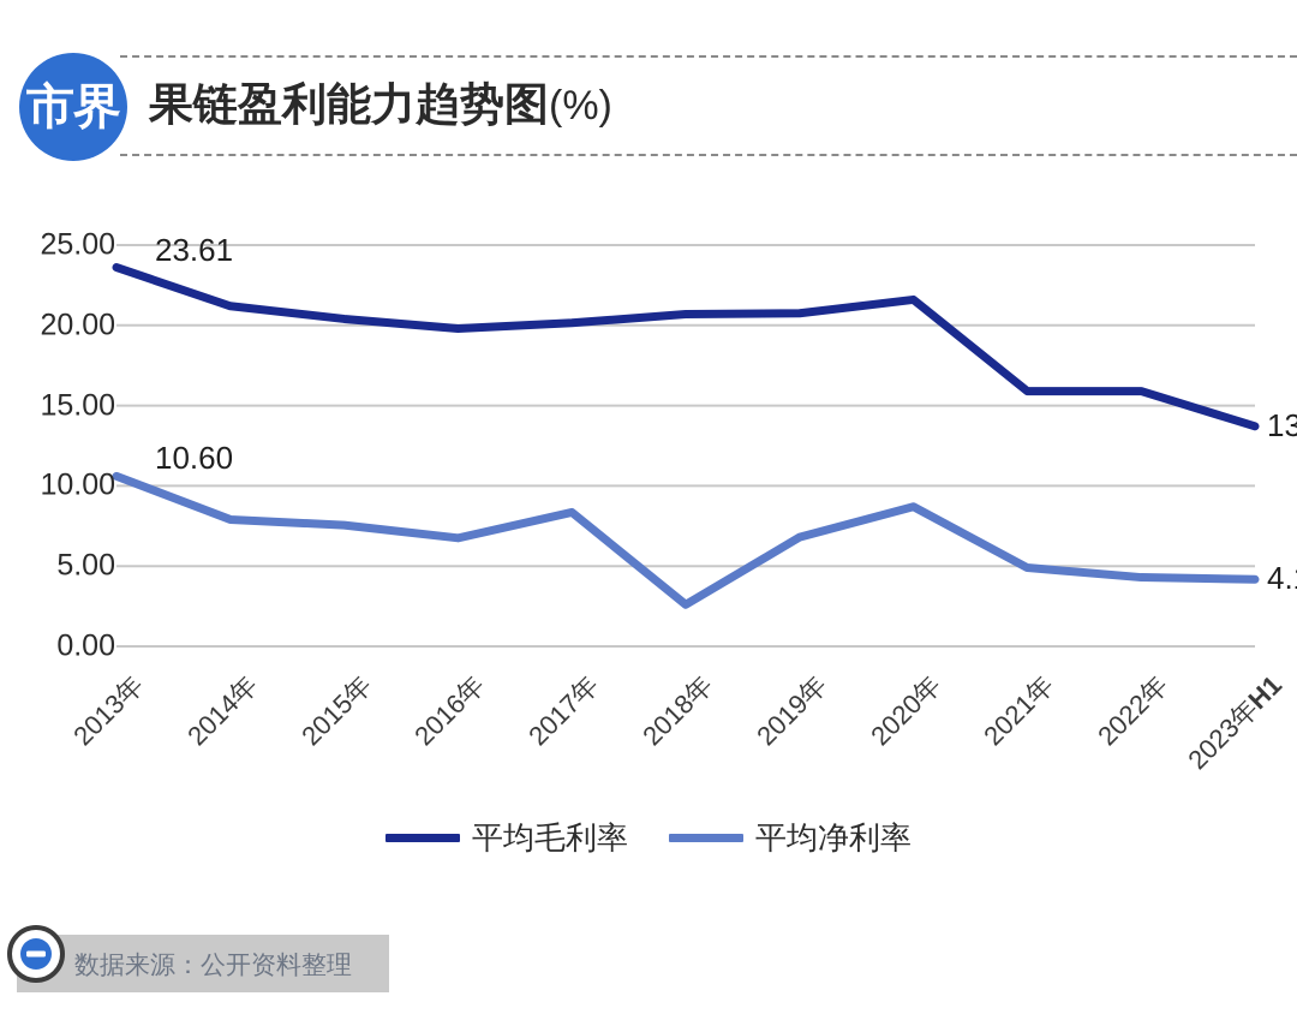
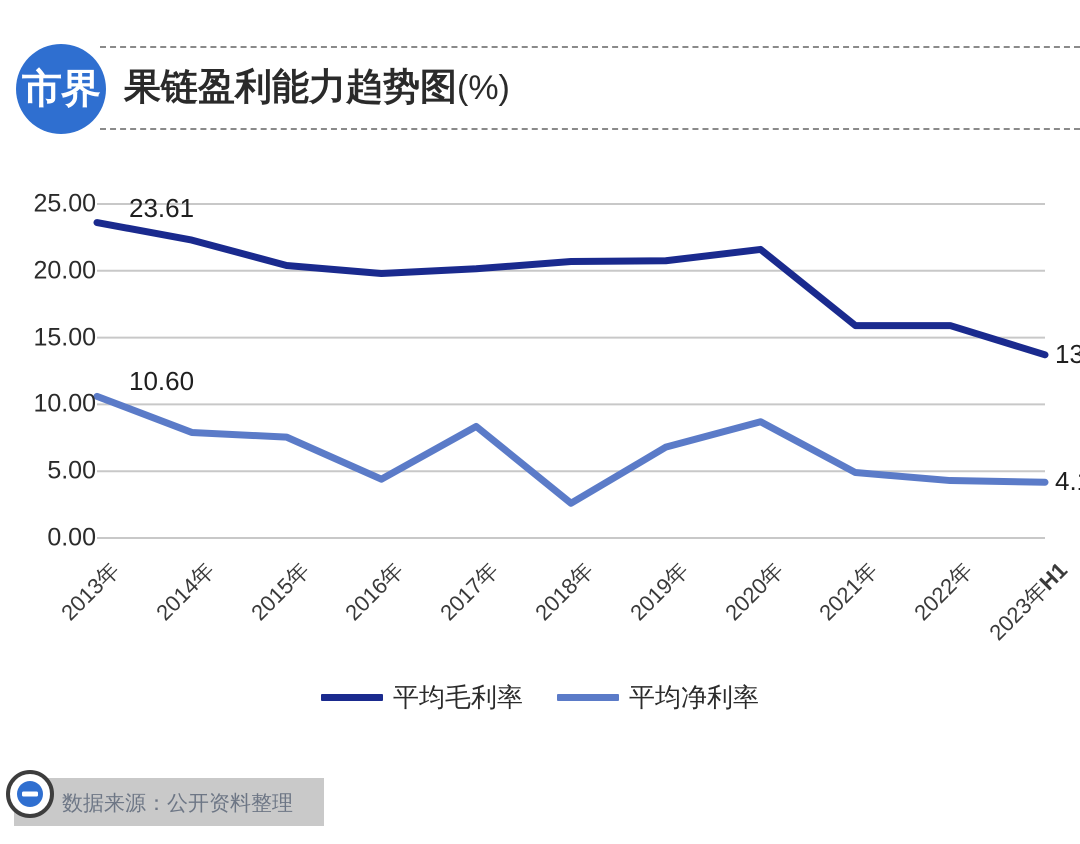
平均毛利率/2014年: 21.2 -> 22.3
平均净利率/2016年: 6.8 -> 4.4
